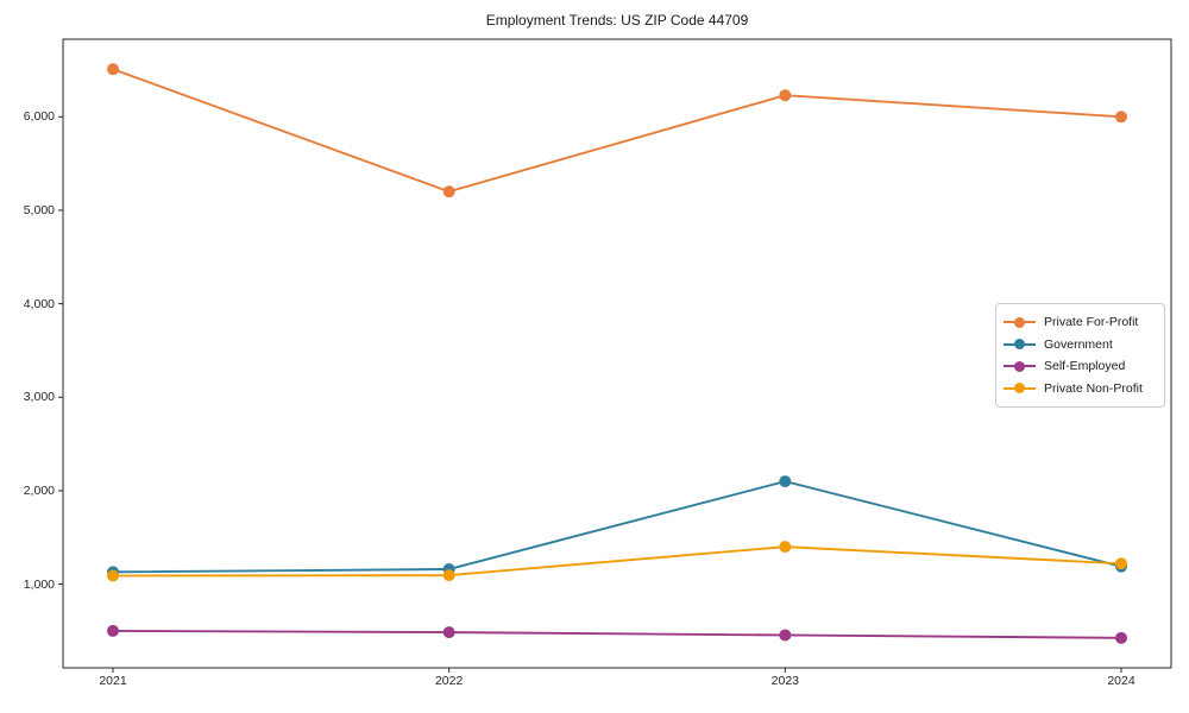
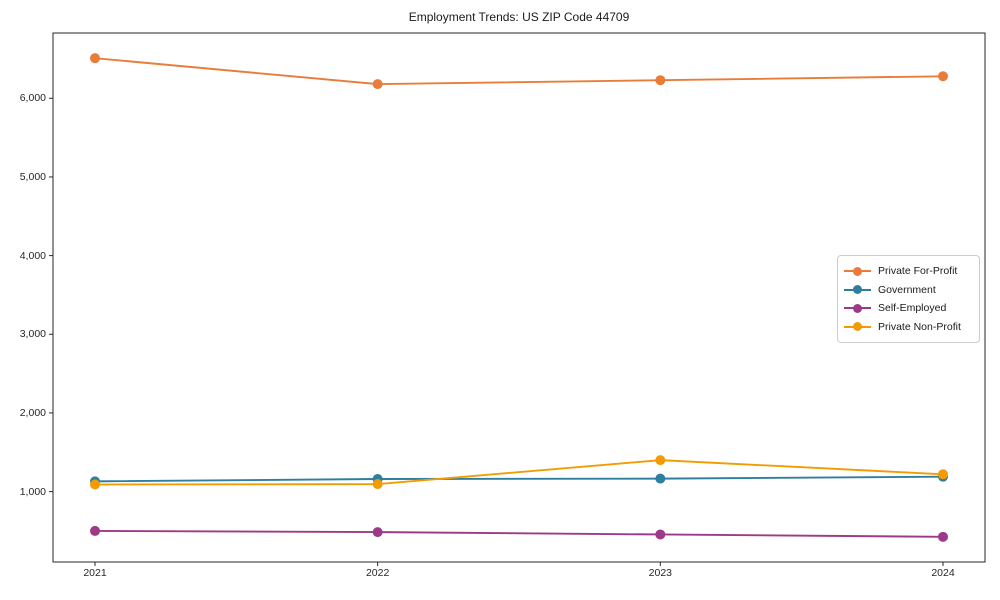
Private For-Profit/2022: 5200 -> 6200
Government/2023: 2100 -> 1200
Private For-Profit/2024: 6000 -> 6300
